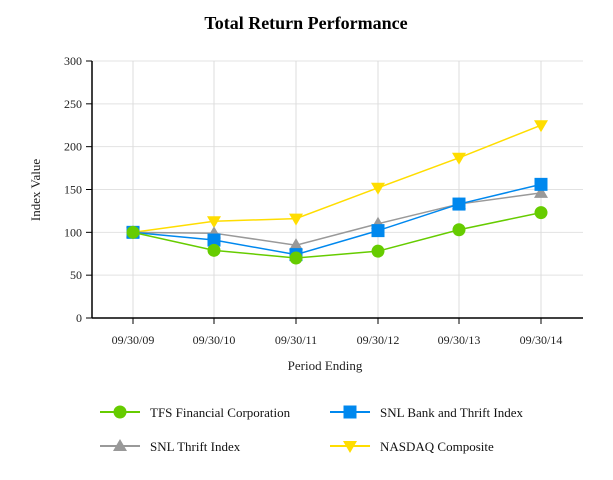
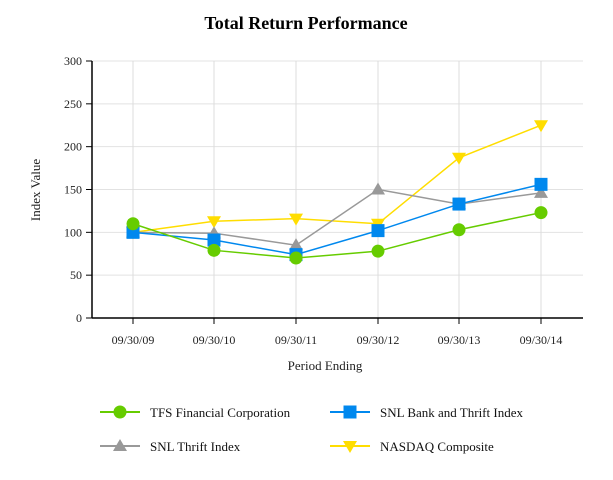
TFS Financial Corporation/09/30/09: 100 -> 110
SNL Thrift Index/09/30/12: 110 -> 150
NASDAQ Composite/09/30/12: 150 -> 110
